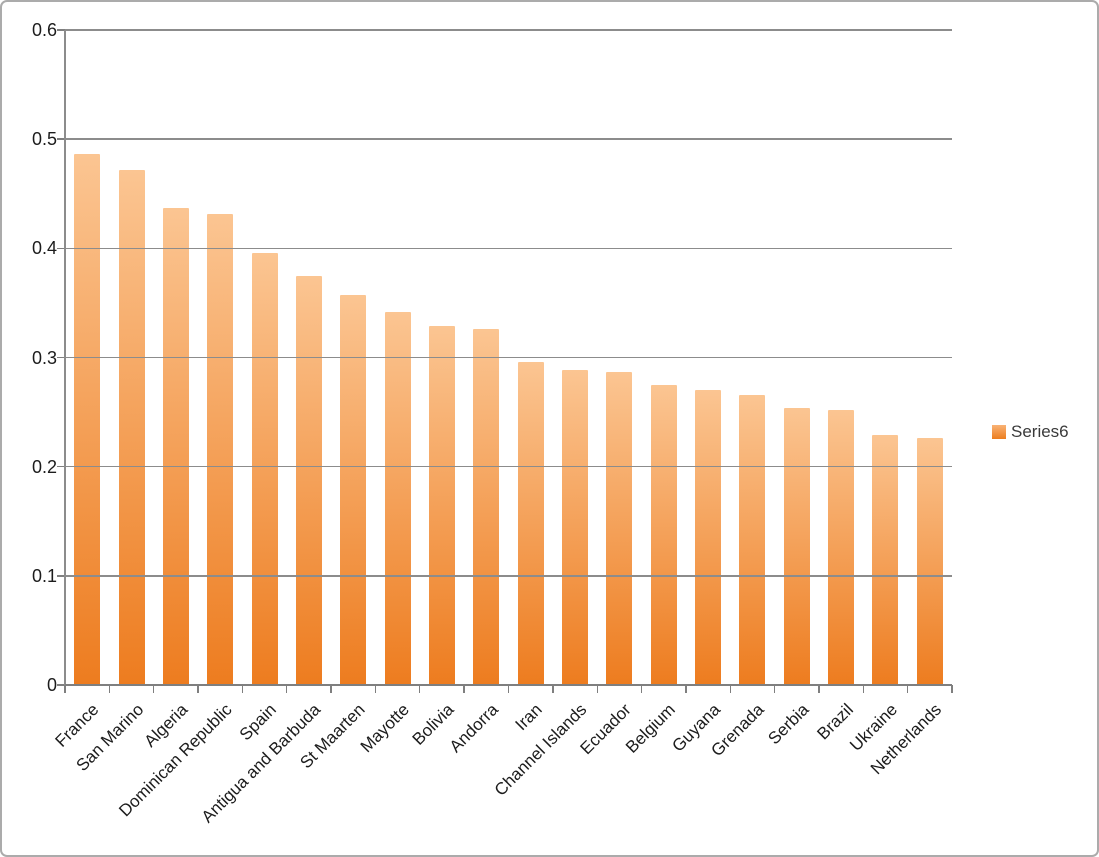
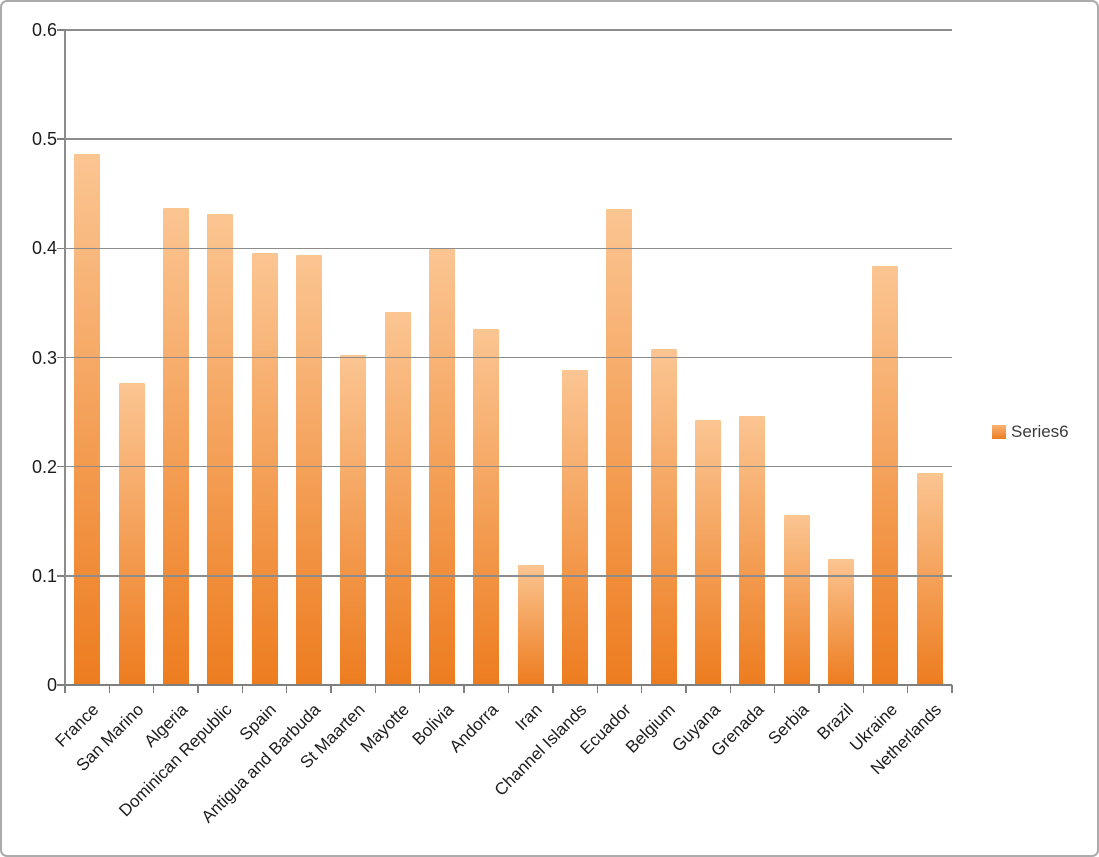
San Marino: 0.472 -> 0.277
Antigua and Barbuda: 0.375 -> 0.394
St Maarten: 0.357 -> 0.302
Bolivia: 0.329 -> 0.399
Iran: 0.296 -> 0.110
Ecuador: 0.287 -> 0.436
Belgium: 0.275 -> 0.308
Guyana: 0.270 -> 0.243
Grenada: 0.266 -> 0.246
Serbia: 0.254 -> 0.156
Brazil: 0.252 -> 0.115
Ukraine: 0.229 -> 0.384
Netherlands: 0.226 -> 0.194
